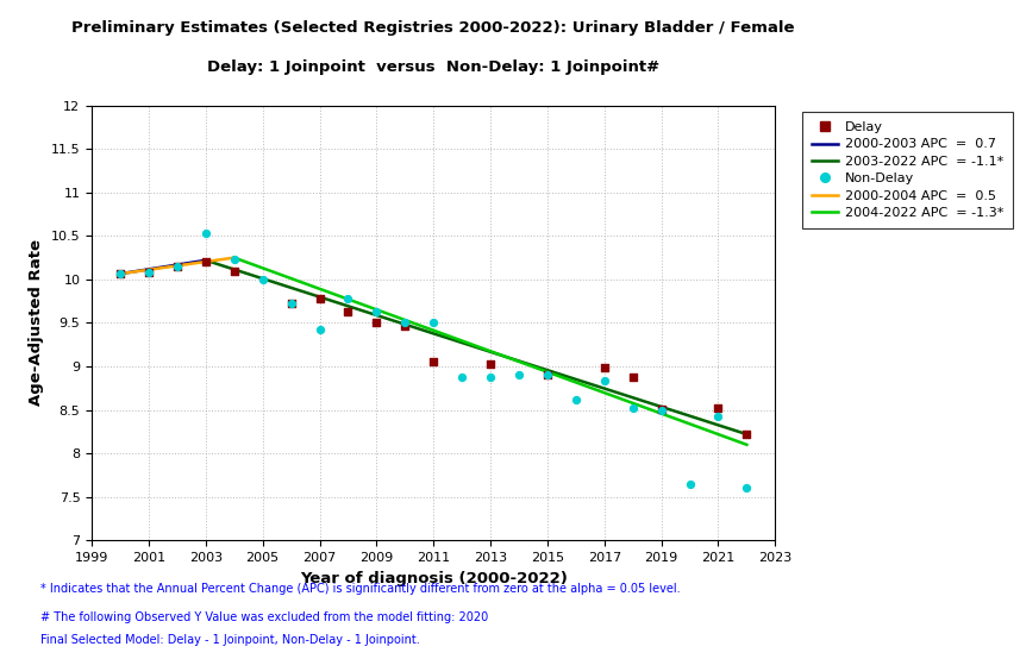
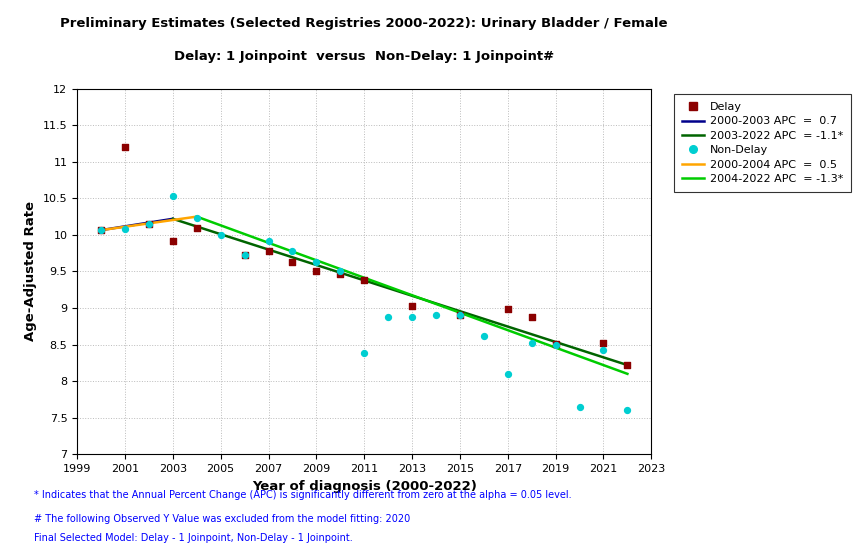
Delay/2001: 10.08 -> 11.20
Delay/2003: 10.20 -> 9.92
Non-Delay/2007: 9.42 -> 9.92
Delay/2011: 9.05 -> 9.38
Non-Delay/2011: 9.50 -> 8.38
Non-Delay/2017: 8.83 -> 8.10
